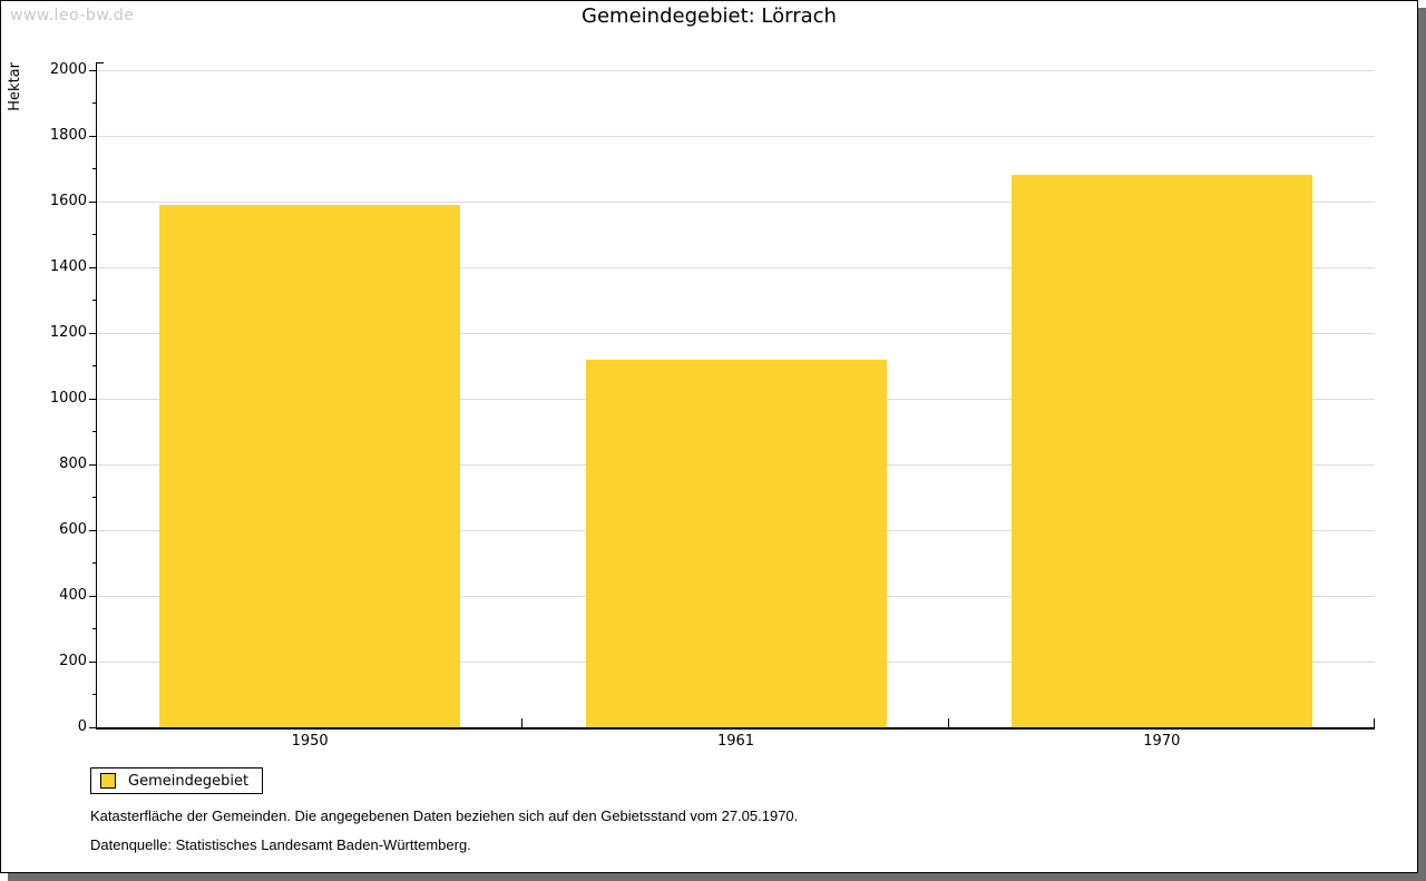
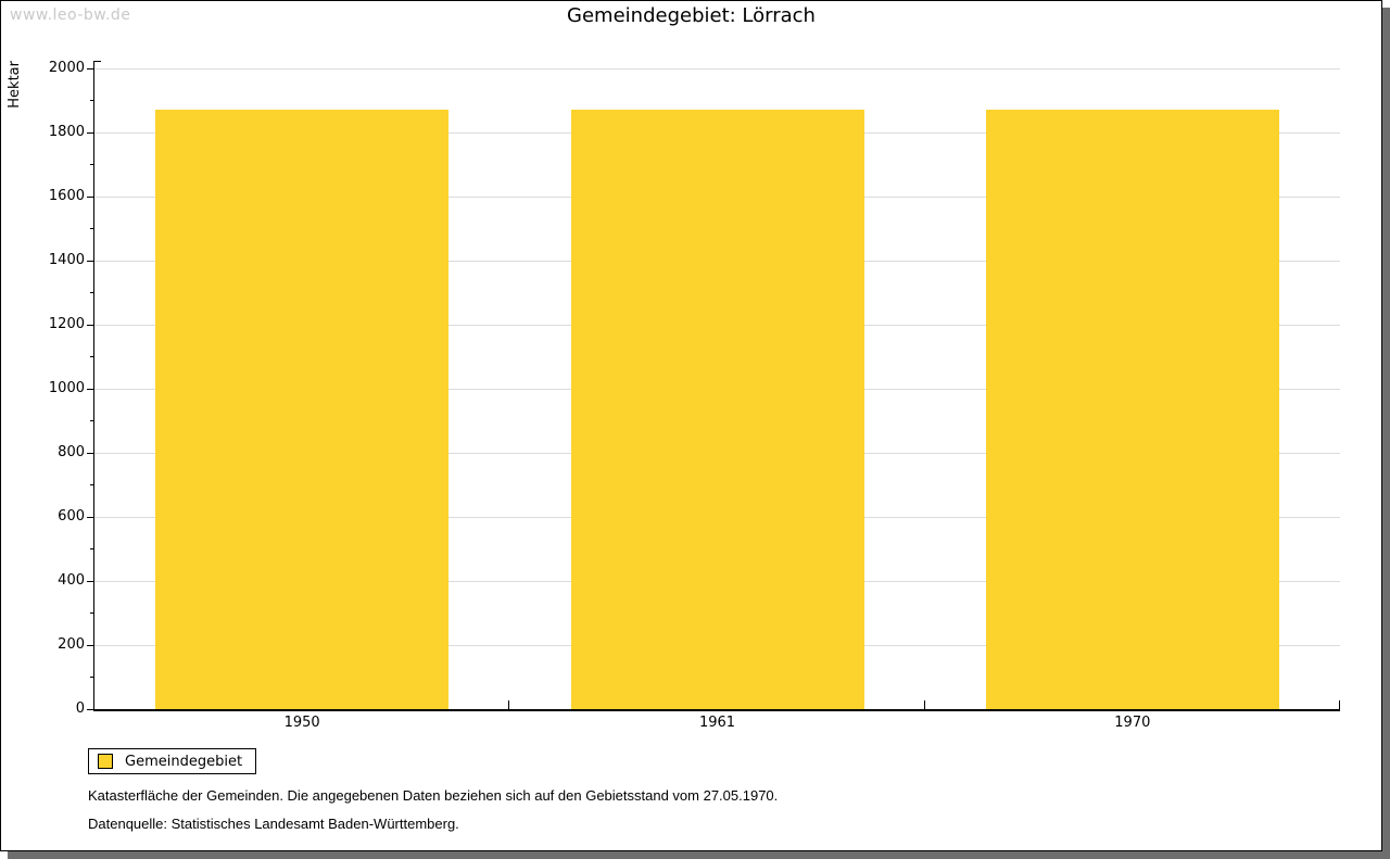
1950: 1590 -> 1870
1961: 1120 -> 1870
1970: 1680 -> 1870
